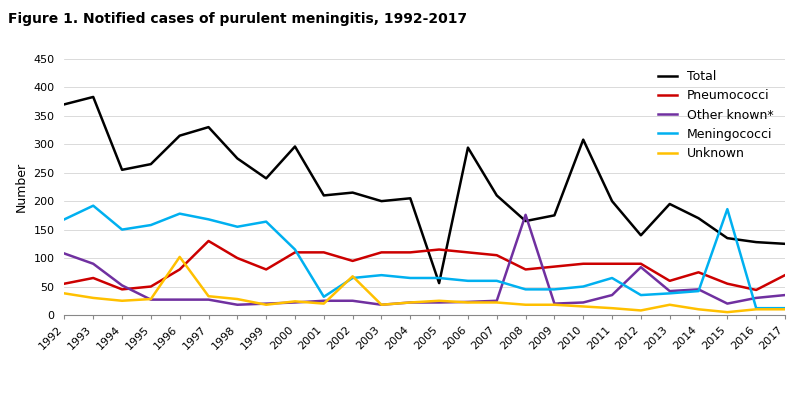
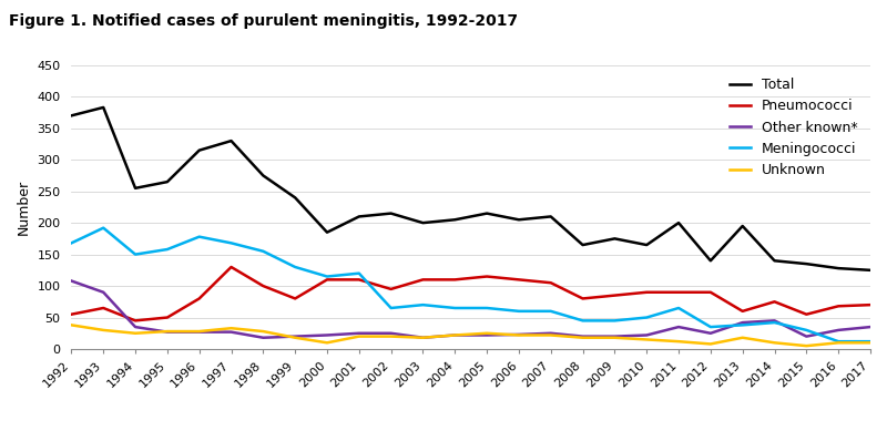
Other known*/1994: 52 -> 35
Unknown/1996: 102 -> 28
Meningococci/1999: 164 -> 130
Total/2000: 296 -> 185
Unknown/2000: 24 -> 10
Meningococci/2001: 32 -> 120
Unknown/2002: 68 -> 20
Total/2005: 56 -> 215
Total/2006: 294 -> 205
Other known*/2008: 176 -> 20
Total/2010: 308 -> 165
Other known*/2012: 84 -> 25
Total/2014: 170 -> 140
Meningococci/2015: 186 -> 30
Pneumococci/2016: 44 -> 68
